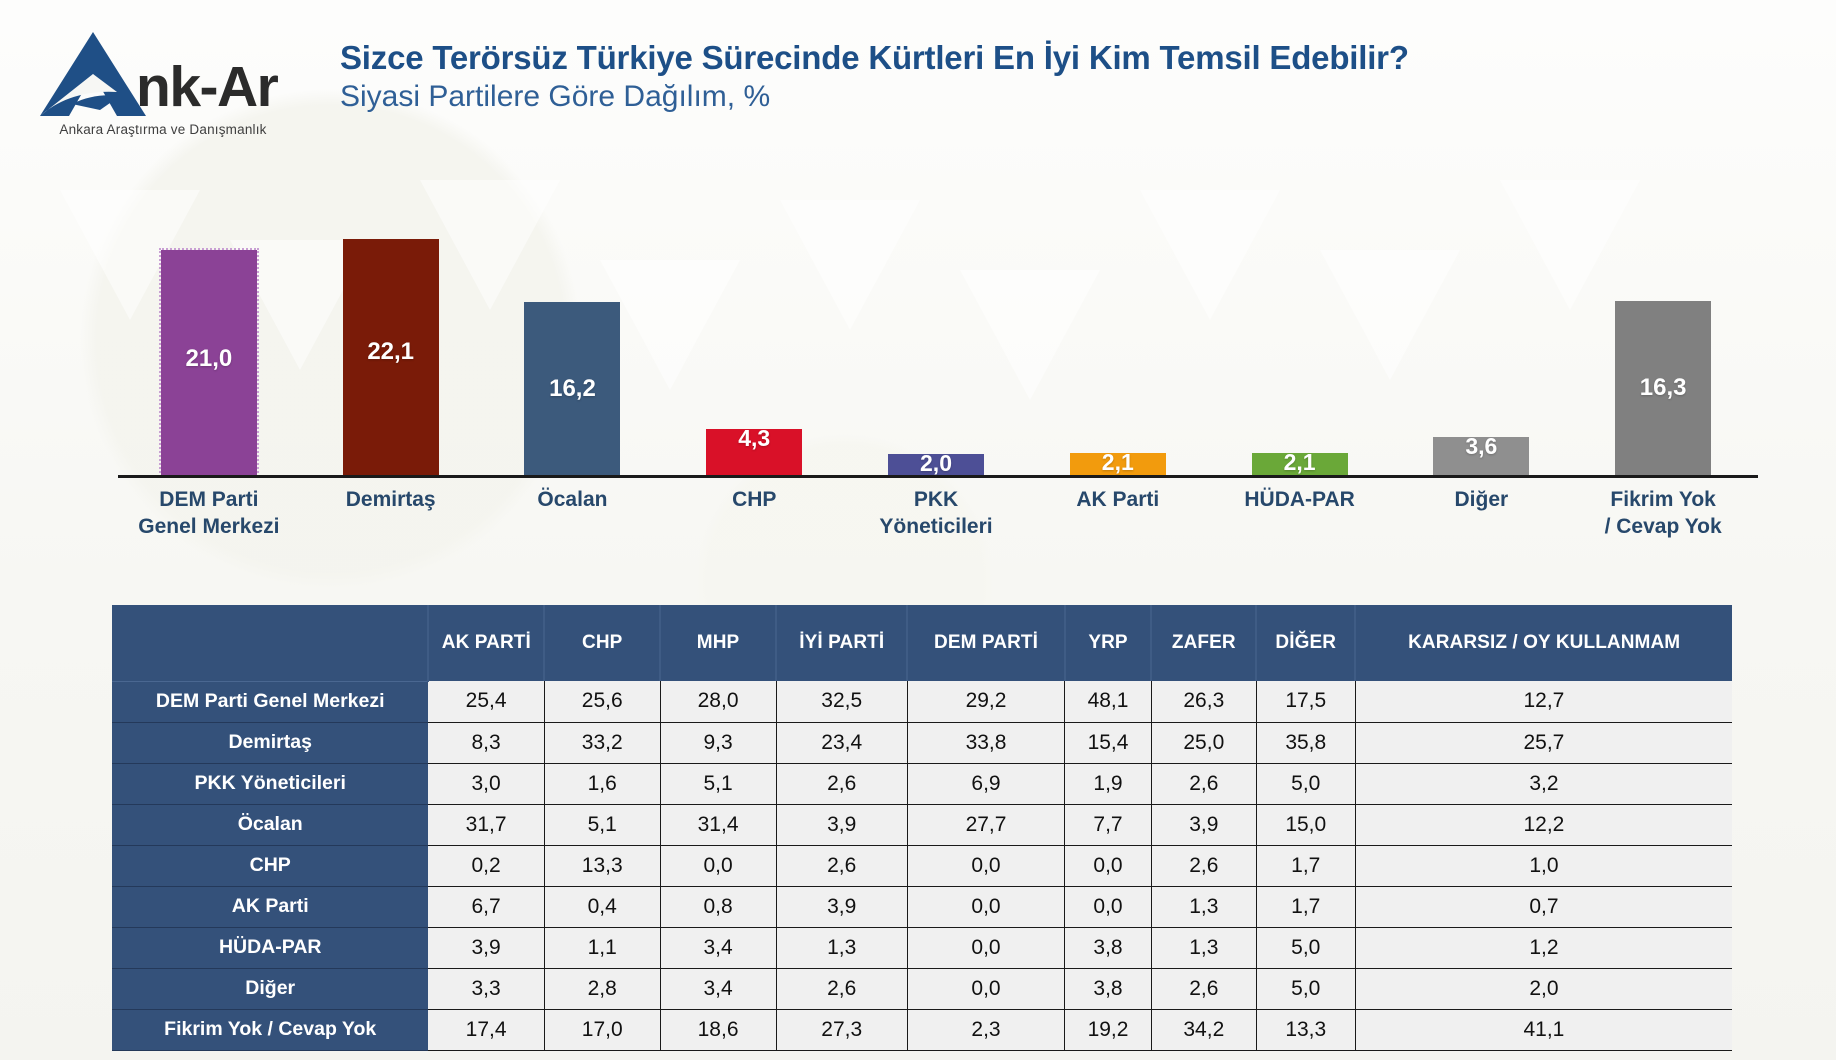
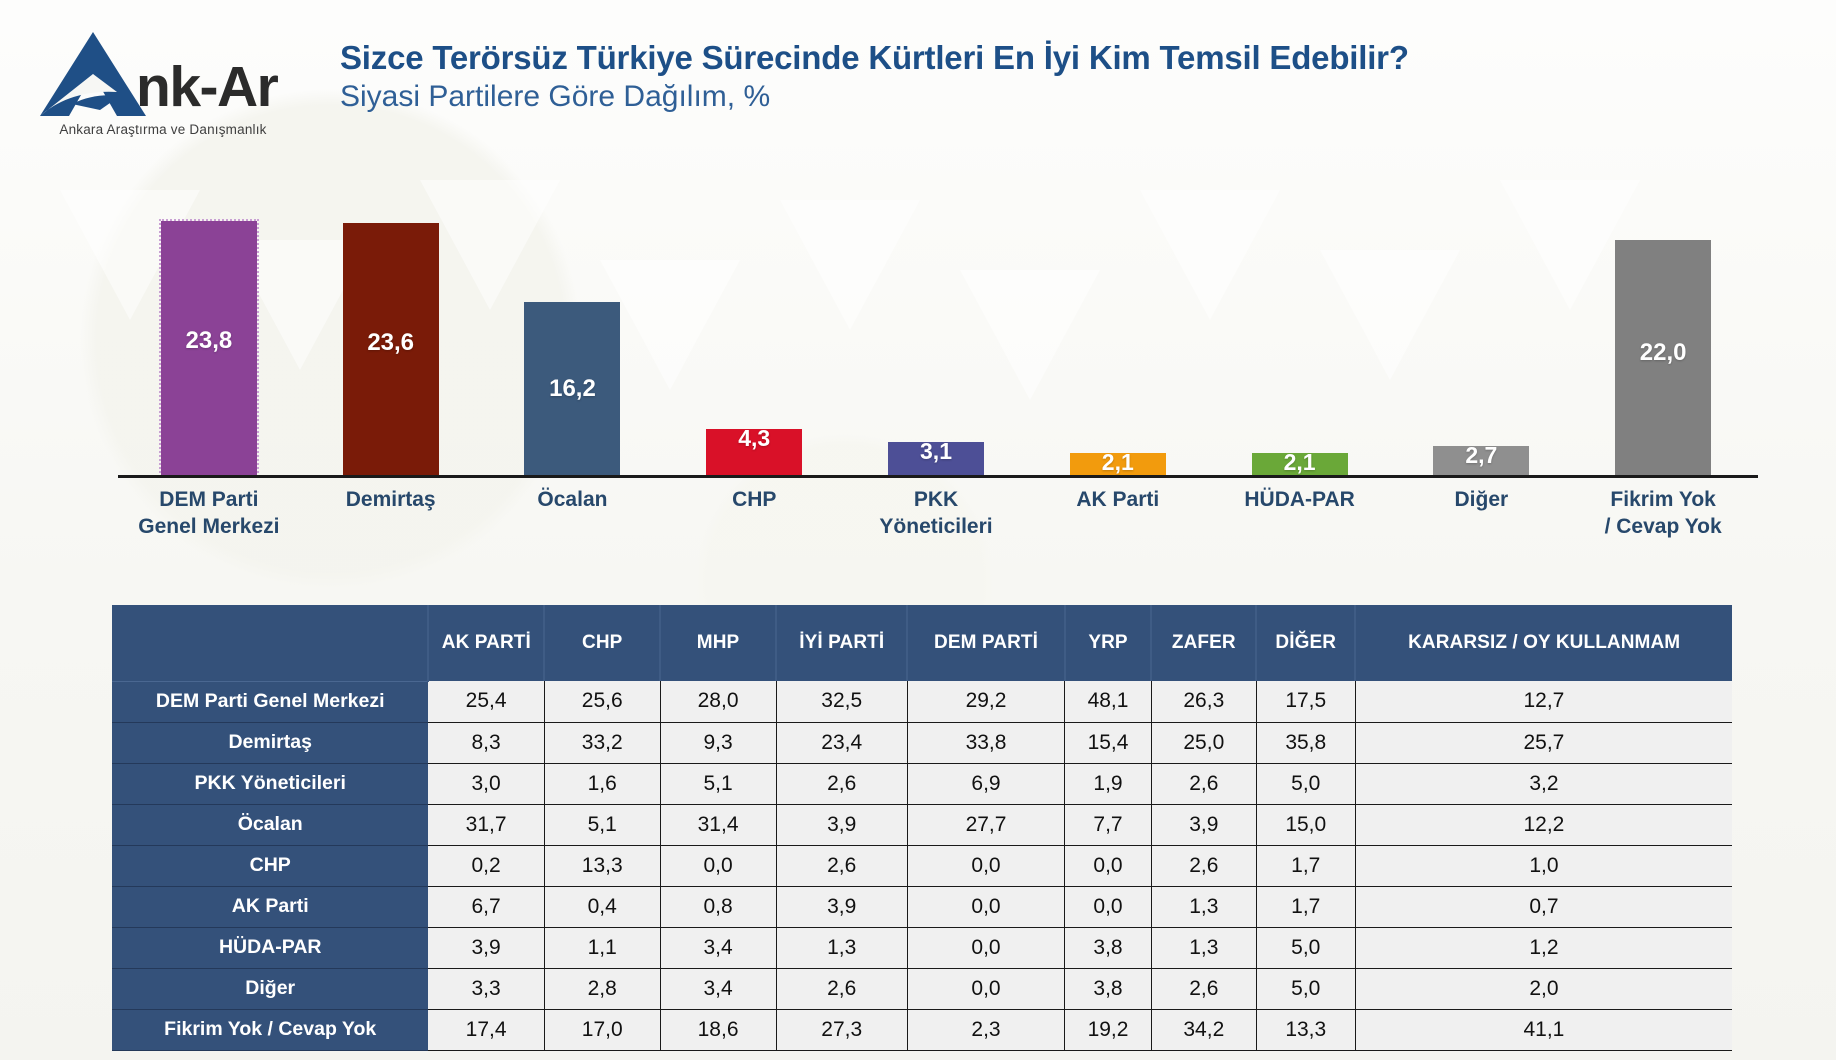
DEM Parti Genel Merkezi: 21,0 -> 23,8
Demirtaş: 22,1 -> 23,6
PKK Yöneticileri: 2,0 -> 3,1
Diğer: 3,6 -> 2,7
Fikrim Yok / Cevap Yok: 16,3 -> 22,0
